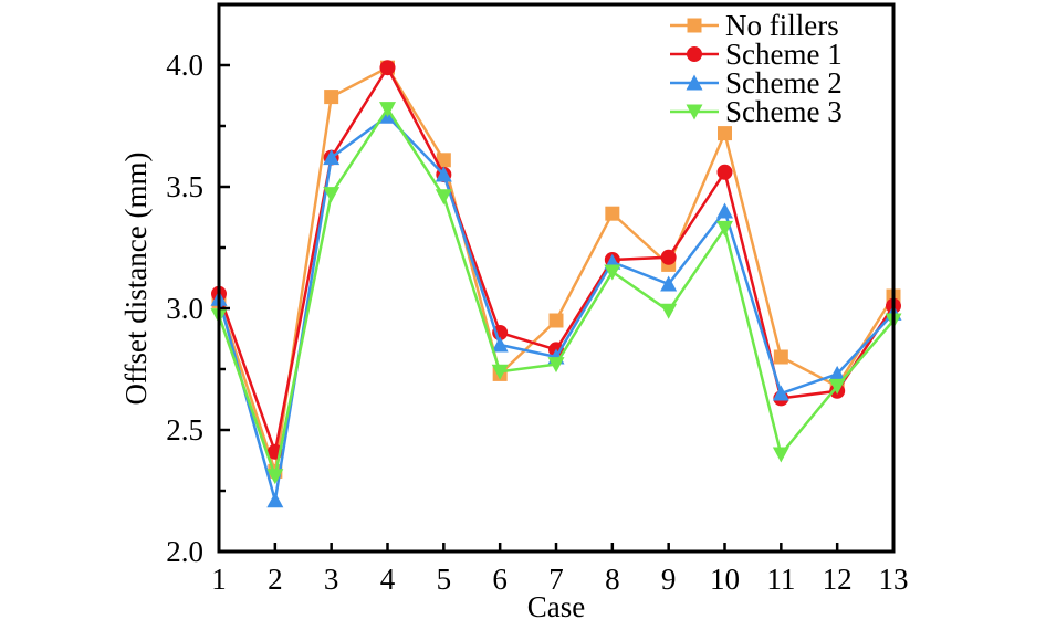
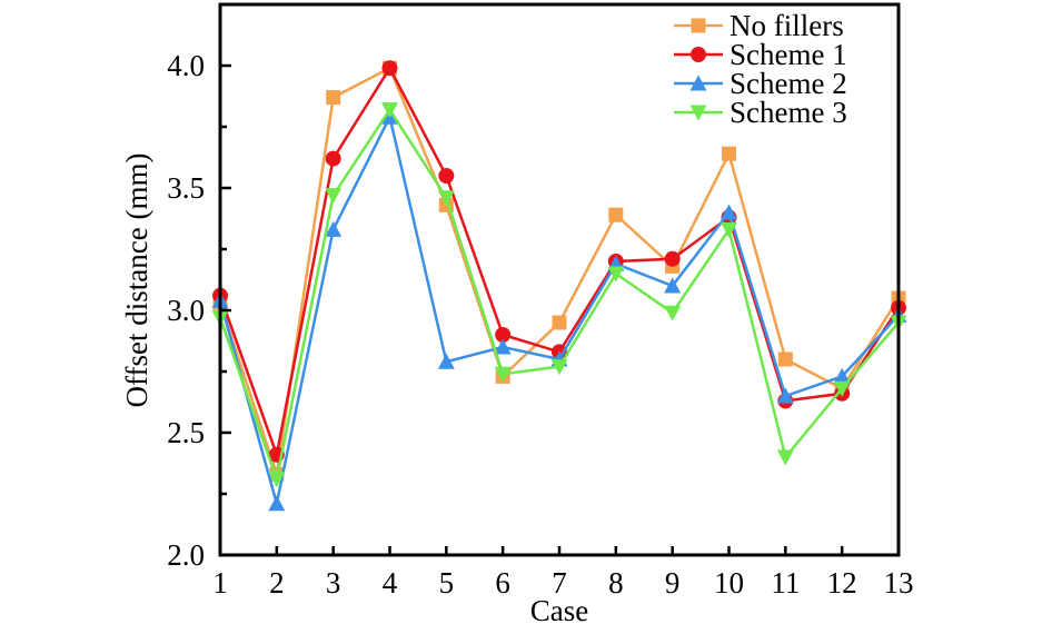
Scheme 2/3: 3.62 -> 3.33
No fillers/5: 3.61 -> 3.43
Scheme 2/5: 3.55 -> 2.79
No fillers/10: 3.72 -> 3.64
Scheme 1/10: 3.56 -> 3.38
